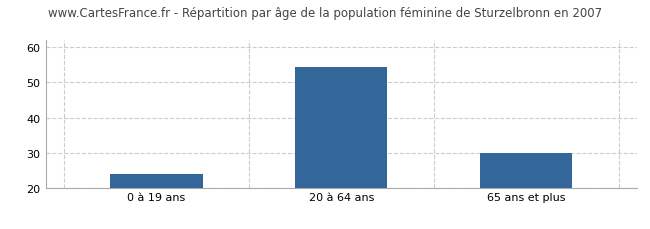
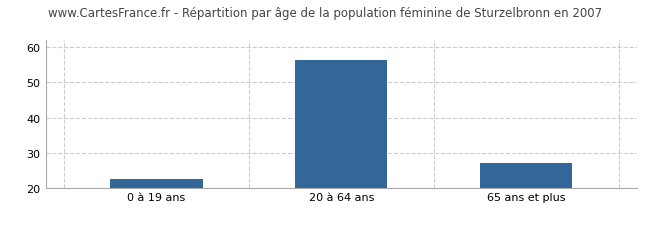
0 à 19 ans: 24.0 -> 22.5
20 à 64 ans: 54.5 -> 56.5
65 ans et plus: 30.0 -> 27.0
